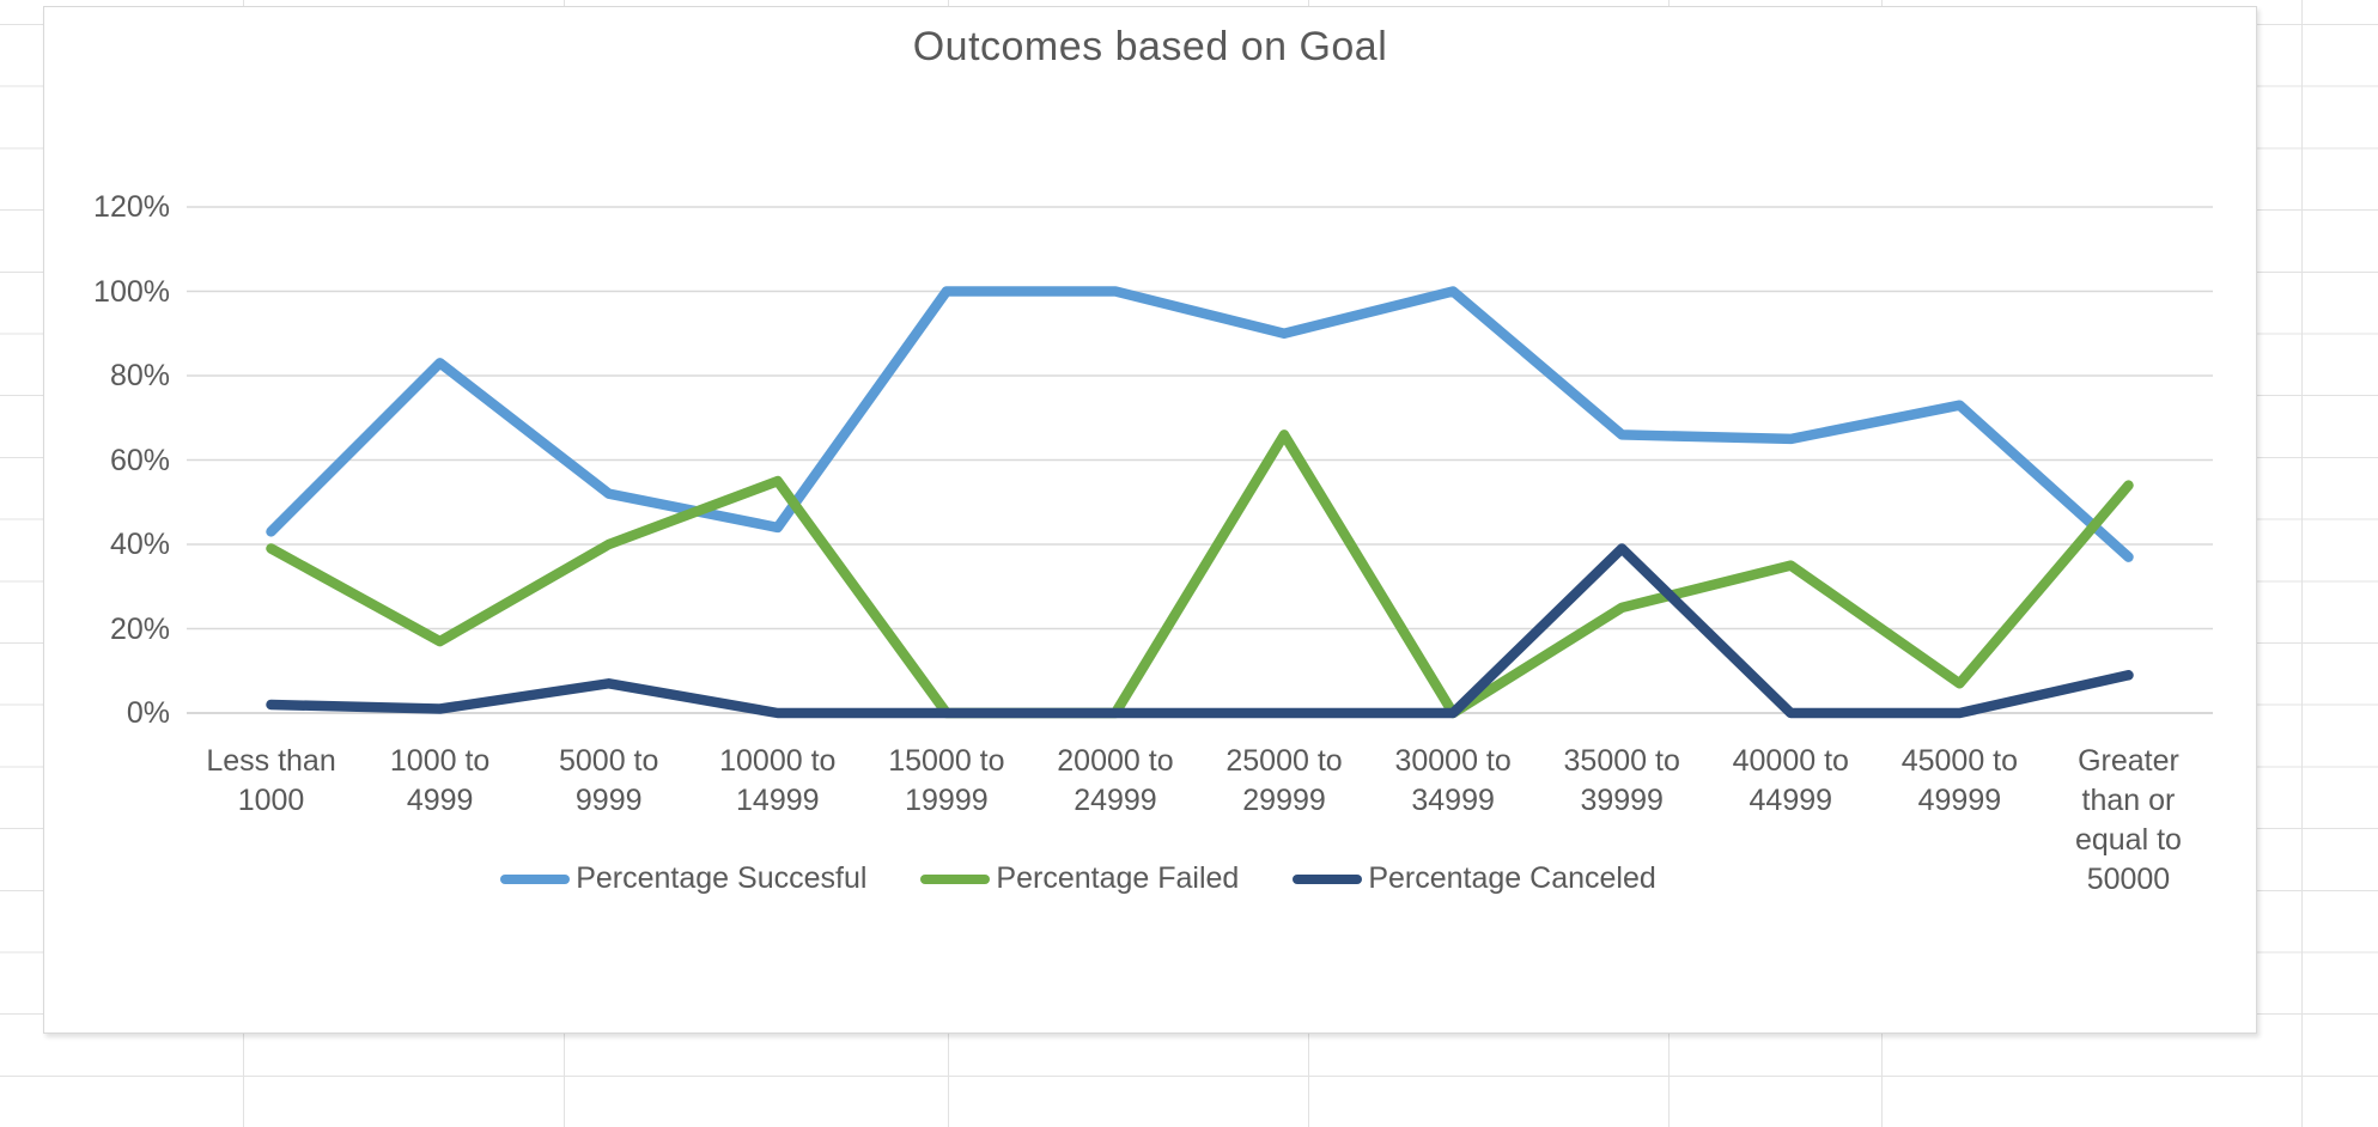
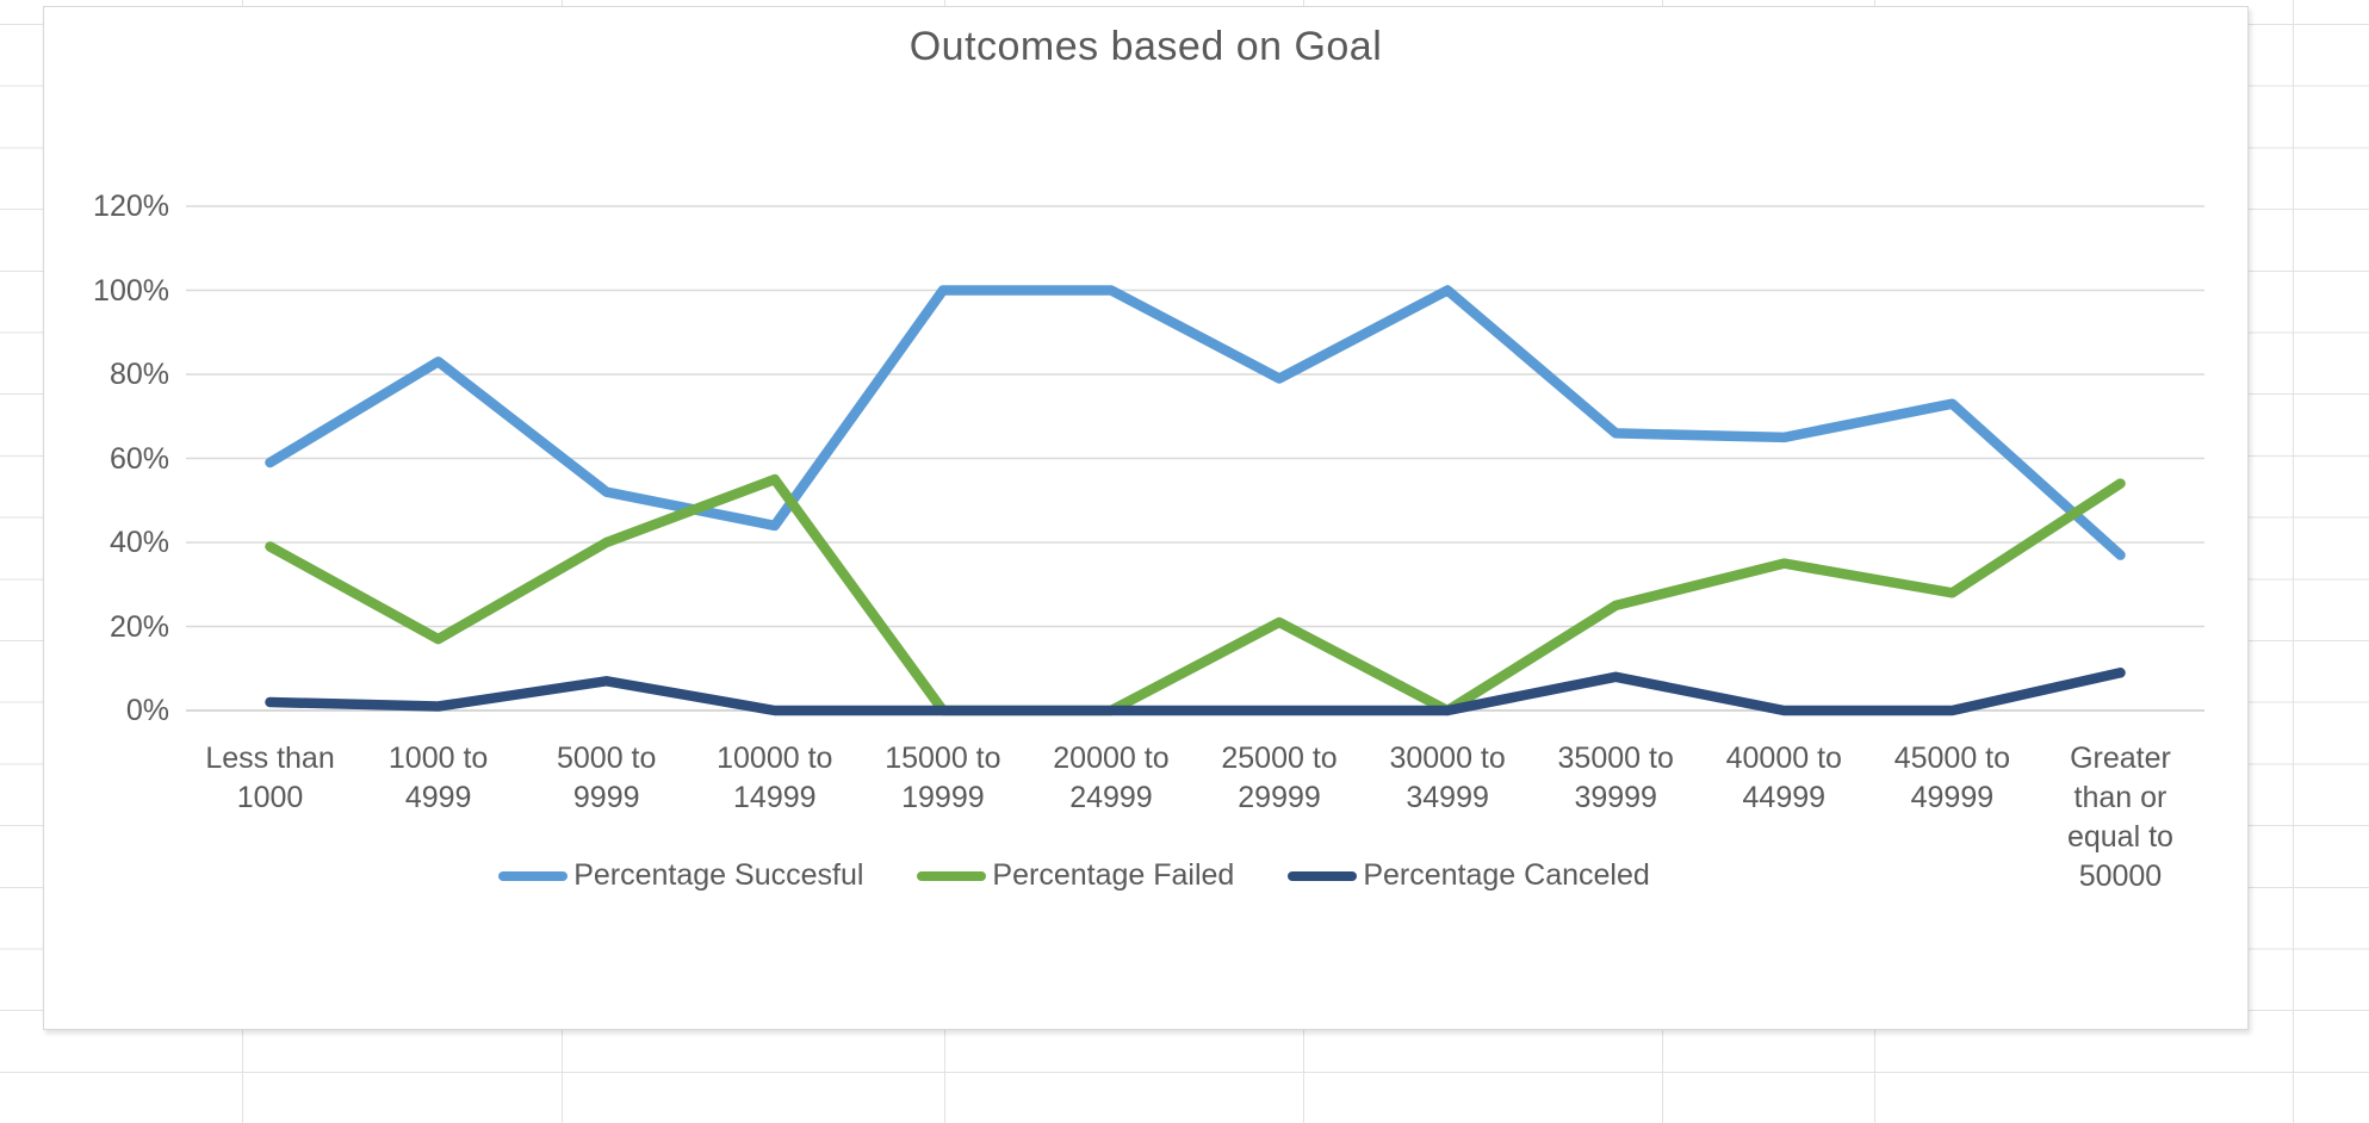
Percentage Succesful/Less than 1000: 43% -> 59%
Percentage Succesful/25000 to 29999: 90% -> 79%
Percentage Failed/25000 to 29999: 66% -> 21%
Percentage Canceled/35000 to 39999: 39% -> 8%
Percentage Failed/45000 to 49999: 7% -> 28%
